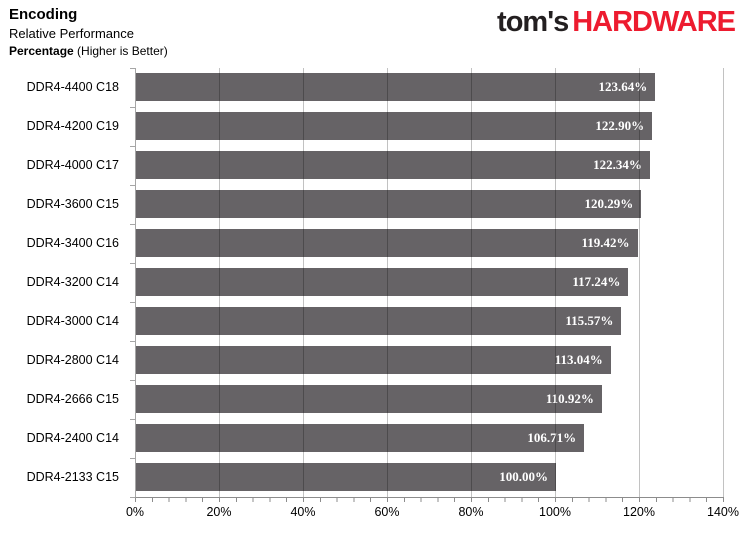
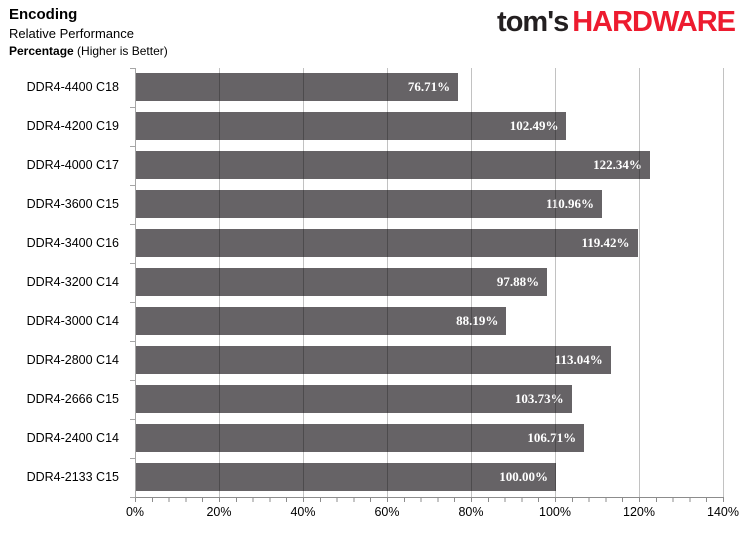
DDR4-4400 C18: 123.64% -> 76.71%
DDR4-4200 C19: 122.90% -> 102.49%
DDR4-3600 C15: 120.29% -> 110.96%
DDR4-3200 C14: 117.24% -> 97.88%
DDR4-3000 C14: 115.57% -> 88.19%
DDR4-2666 C15: 110.92% -> 103.73%
